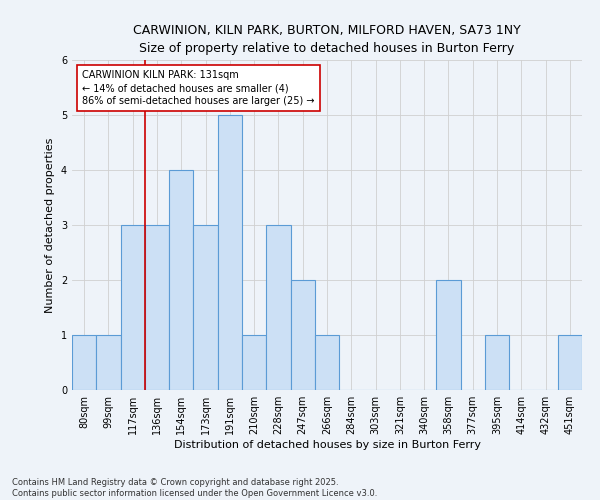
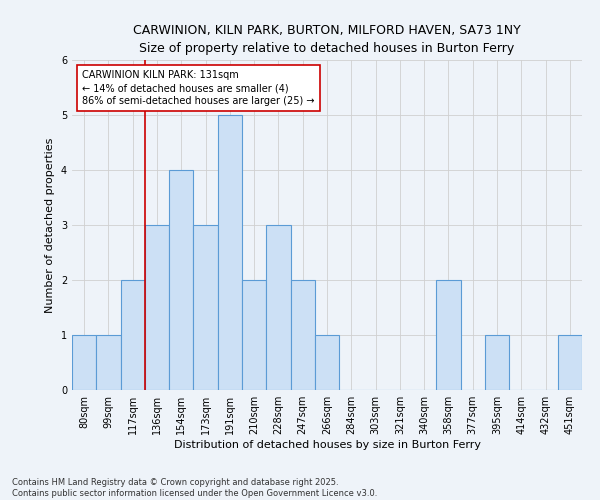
117sqm: 3 -> 2
210sqm: 1 -> 2
